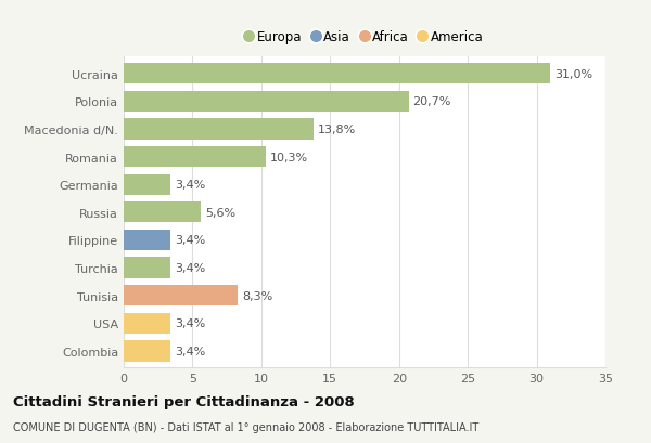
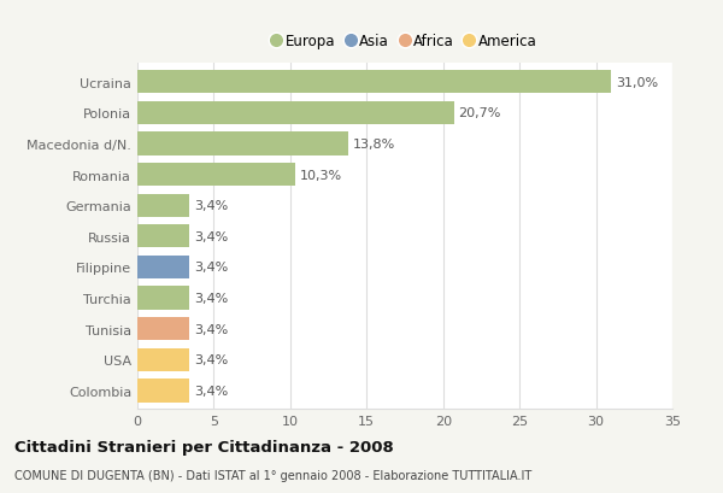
Russia: 5,6% -> 3,4%
Tunisia: 8,3% -> 3,4%
